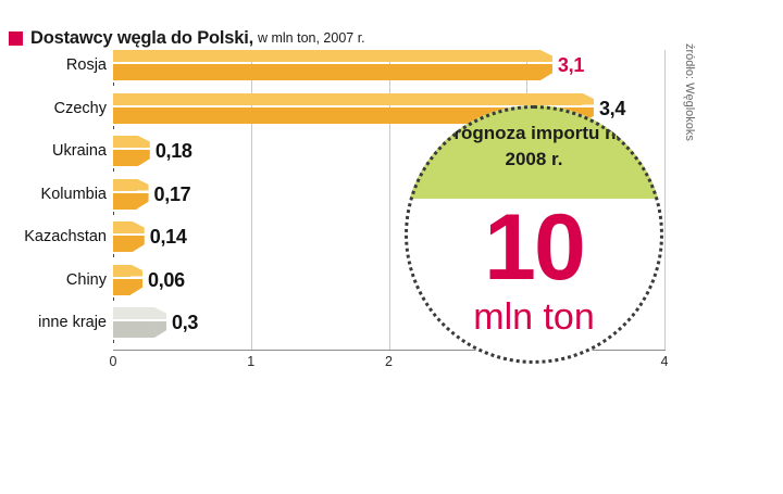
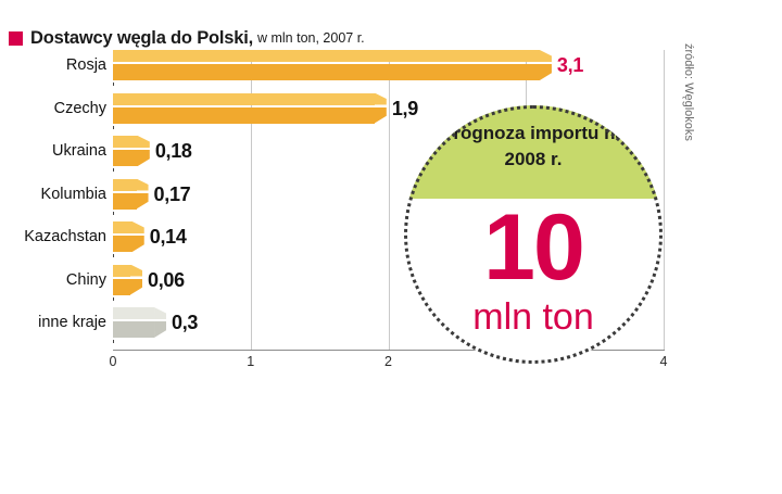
Czechy: 3,4 -> 1,9
